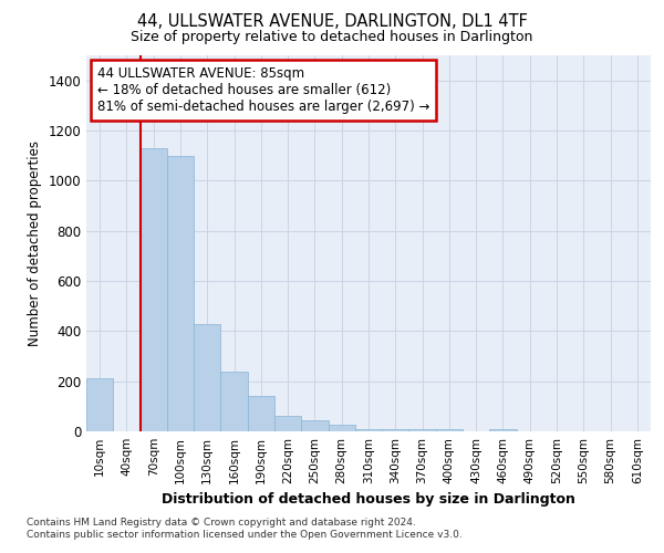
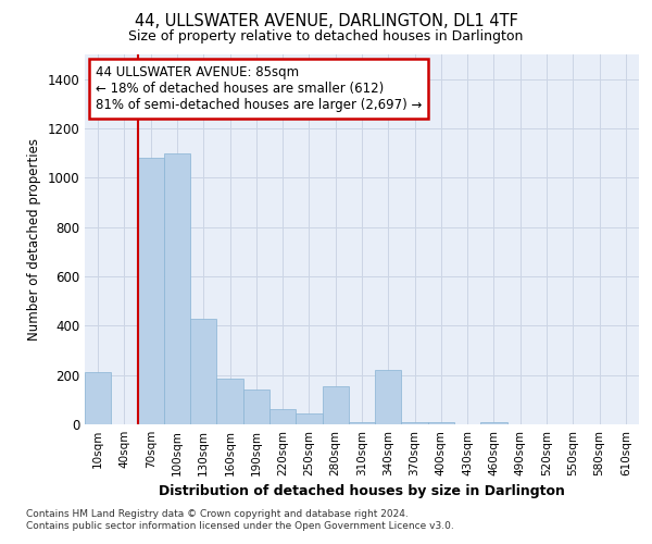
70sqm: 1130 -> 1080
160sqm: 240 -> 185
280sqm: 25 -> 155
340sqm: 10 -> 220
